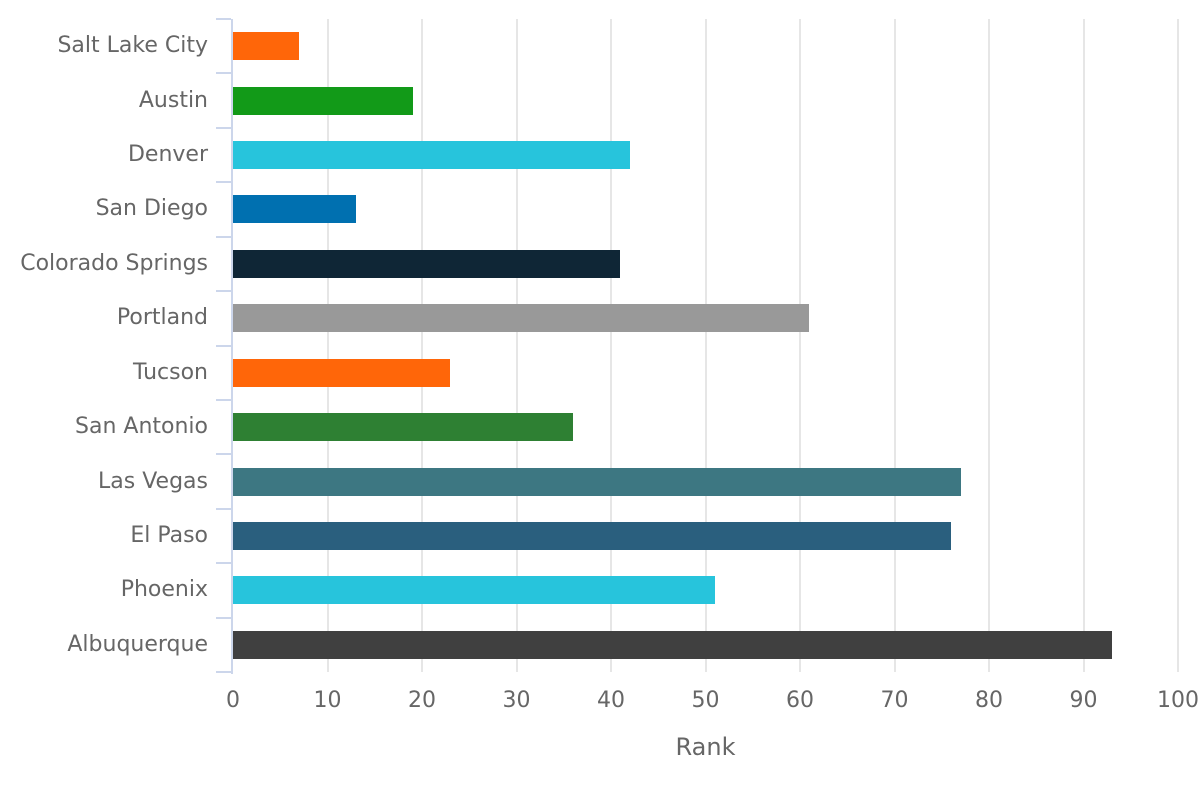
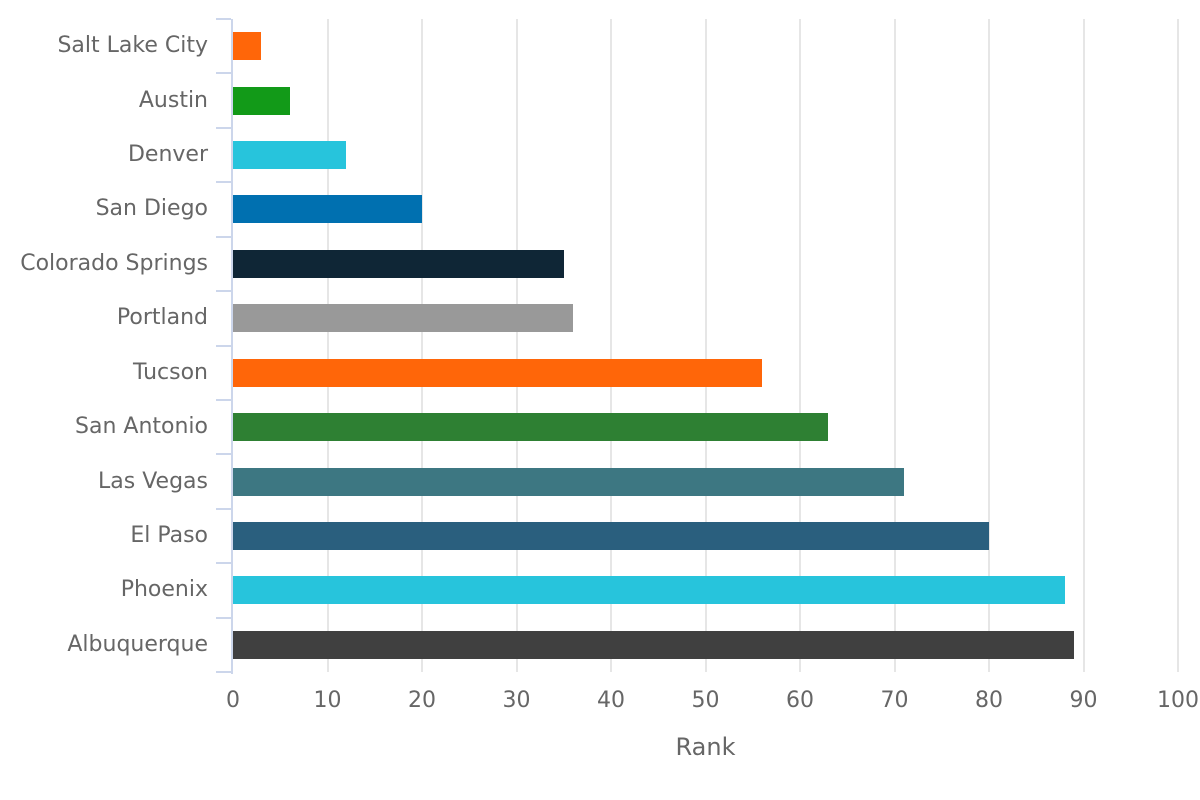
Salt Lake City: 7 -> 3
Austin: 19 -> 6
Denver: 42 -> 12
San Diego: 13 -> 20
Colorado Springs: 41 -> 35
Portland: 61 -> 36
Tucson: 23 -> 56
San Antonio: 36 -> 63
Las Vegas: 77 -> 71
El Paso: 76 -> 80
Phoenix: 51 -> 88
Albuquerque: 93 -> 89
